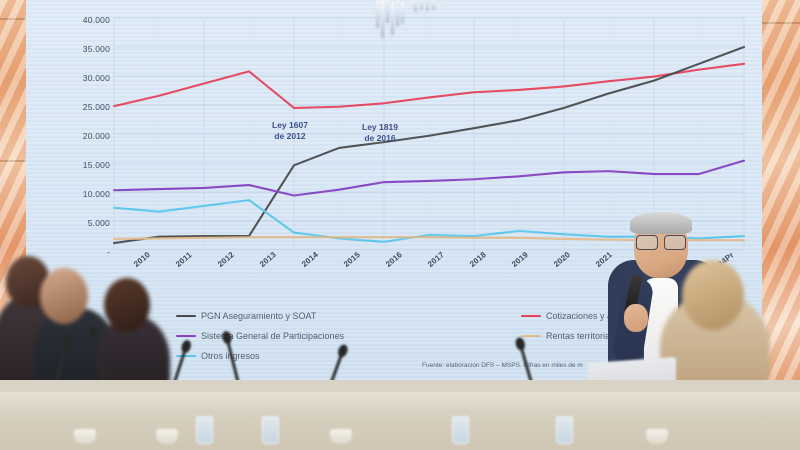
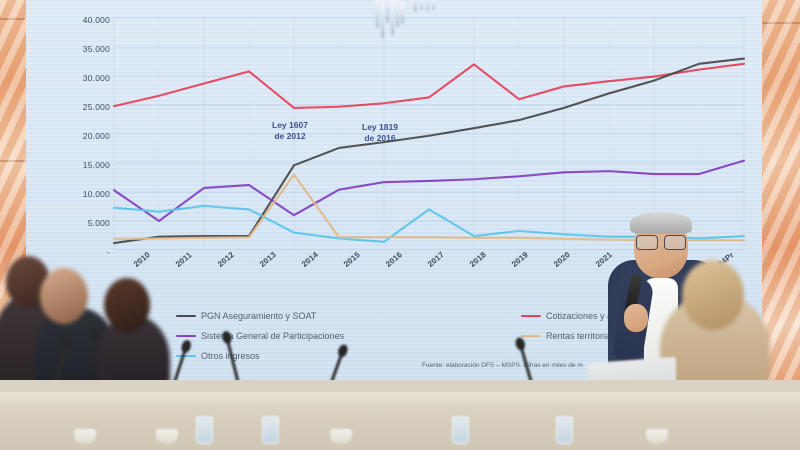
Sistema General de Participaciones/2011: 10000 -> 5000
Otros ingresos/2013: 9000 -> 7000
Sistema General de Participaciones/2014: 9000 -> 6000
Rentas territoriales/2014: 2000 -> 13000
Otros ingresos/2017: 3000 -> 7000
Cotizaciones y aportes/2018: 27000 -> 32000
Cotizaciones y aportes/2019: 28000 -> 26000
PGN Aseguramiento y SOAT/24Pr: 35000 -> 33000
